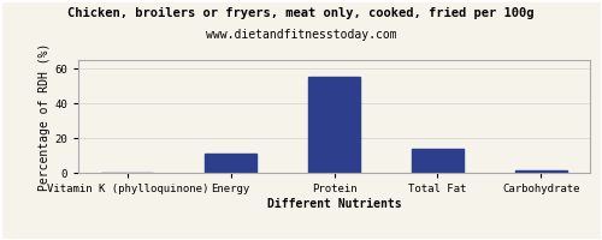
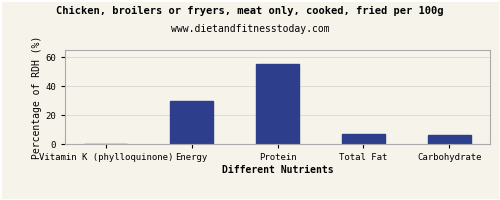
Energy: 11 -> 30
Total Fat: 14 -> 7
Carbohydrate: 2 -> 6
